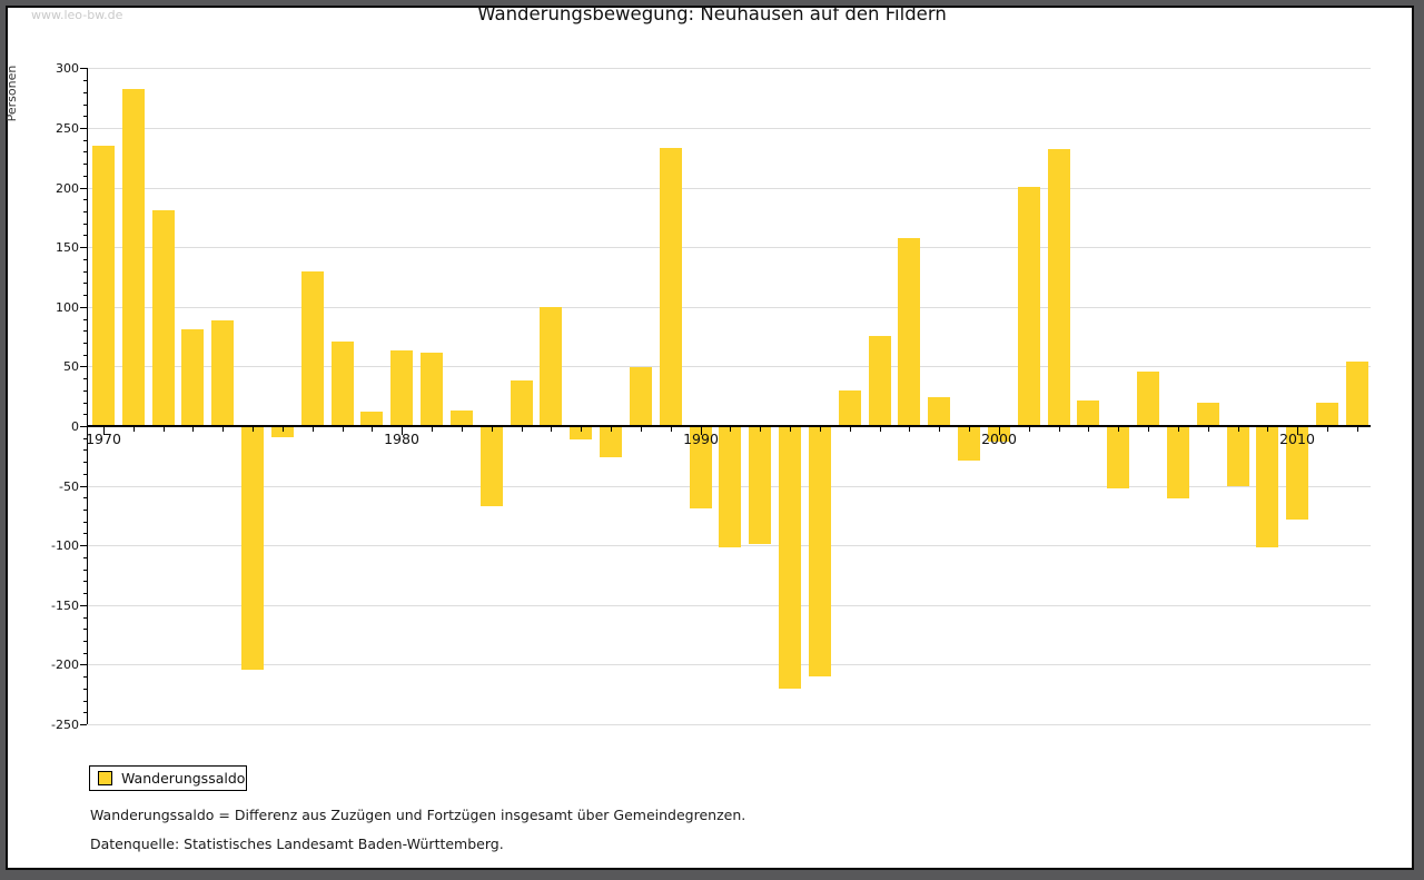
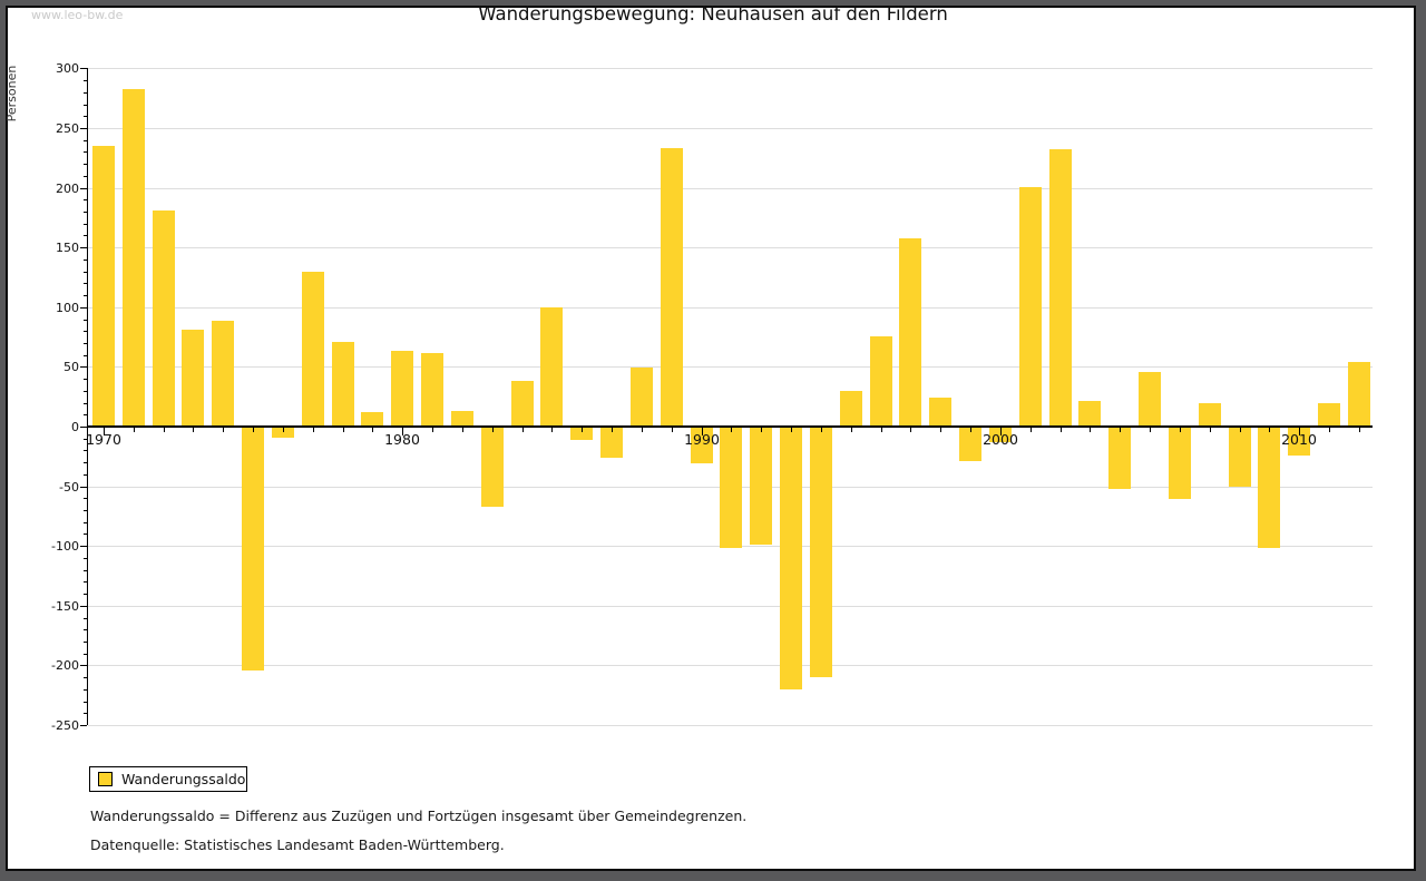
1990: -68 -> -30
2010: -77 -> -23
